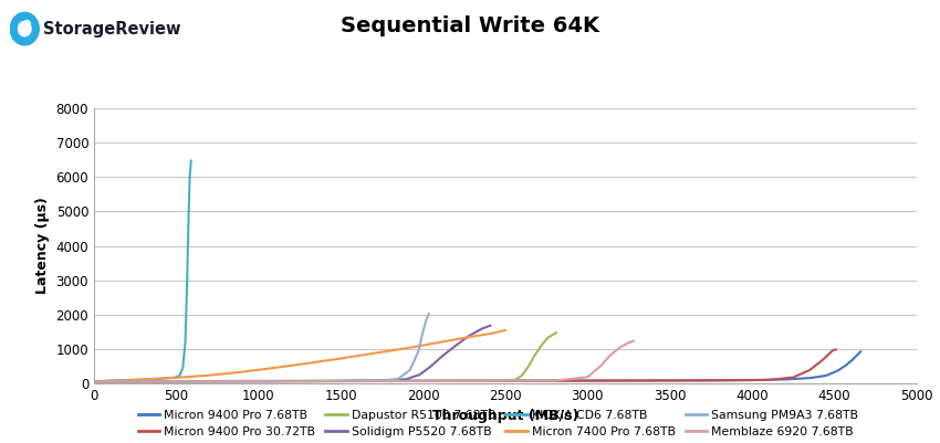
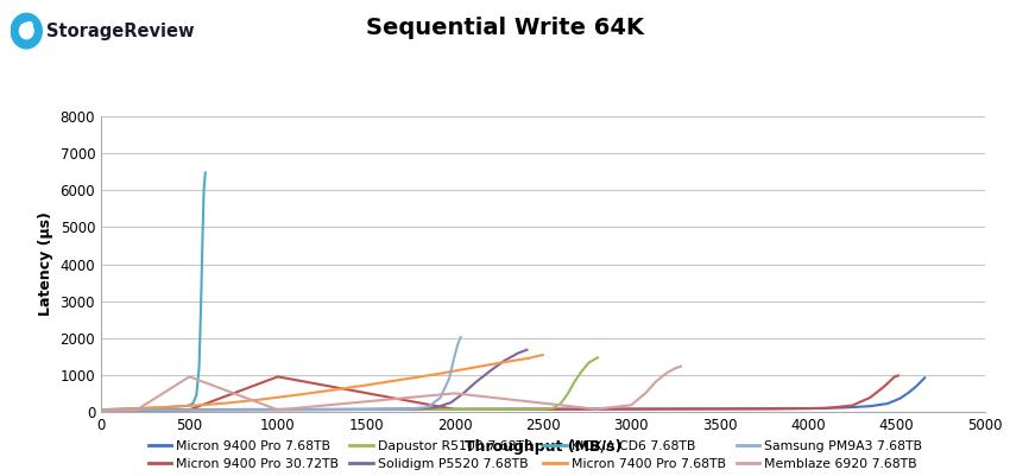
Memblaze 6920 7.68TB/500: 50 -> 950
Micron 9400 Pro 30.72TB/1000: 60 -> 950
Memblaze 6920 7.68TB/2000: 60 -> 500
